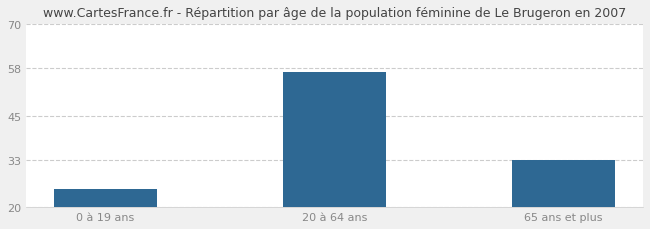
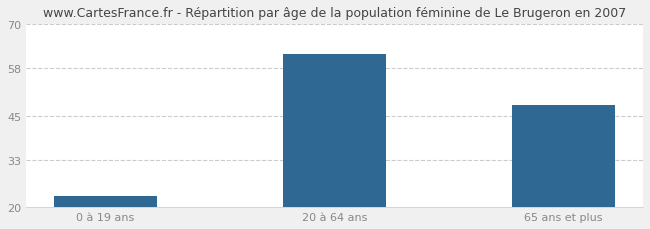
0 à 19 ans: 25 -> 23
20 à 64 ans: 57 -> 62
65 ans et plus: 33 -> 48
